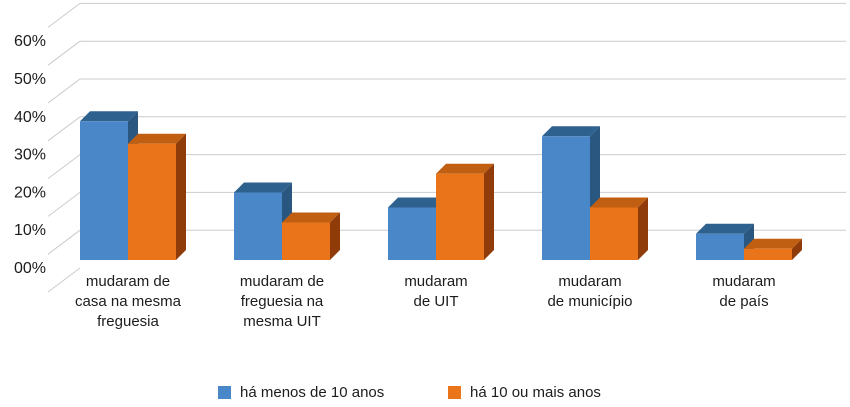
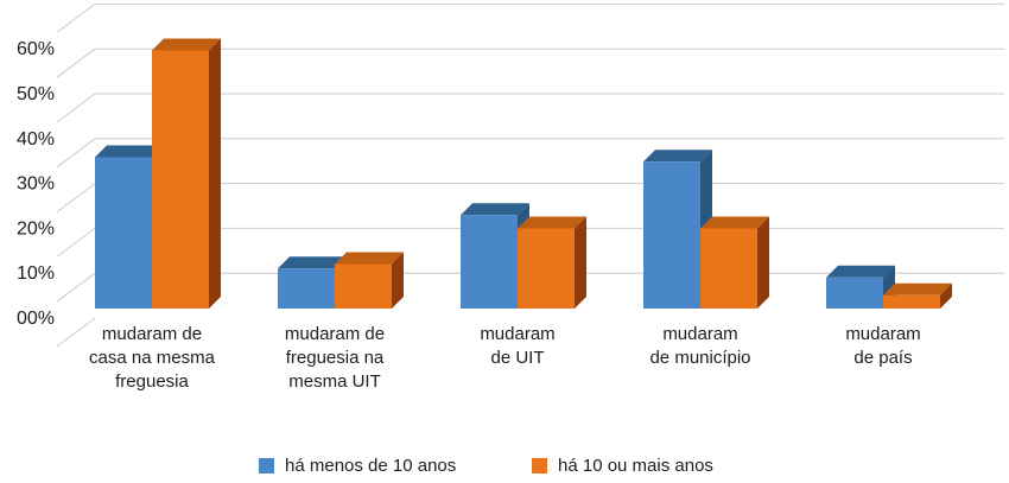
há menos de 10 anos/mudaram de casa na mesma freguesia: 37% -> 34%
há 10 ou mais anos/mudaram de casa na mesma freguesia: 31% -> 58%
há menos de 10 anos/mudaram de freguesia na mesma UIT: 18% -> 9%
há menos de 10 anos/mudaram de UIT: 14% -> 21%
há 10 ou mais anos/mudaram de UIT: 23% -> 18%
há 10 ou mais anos/mudaram de município: 14% -> 18%
